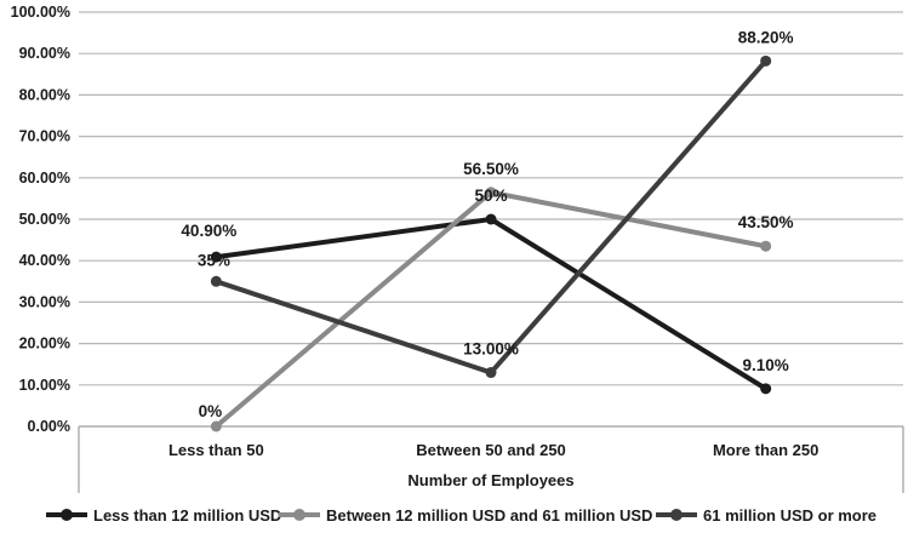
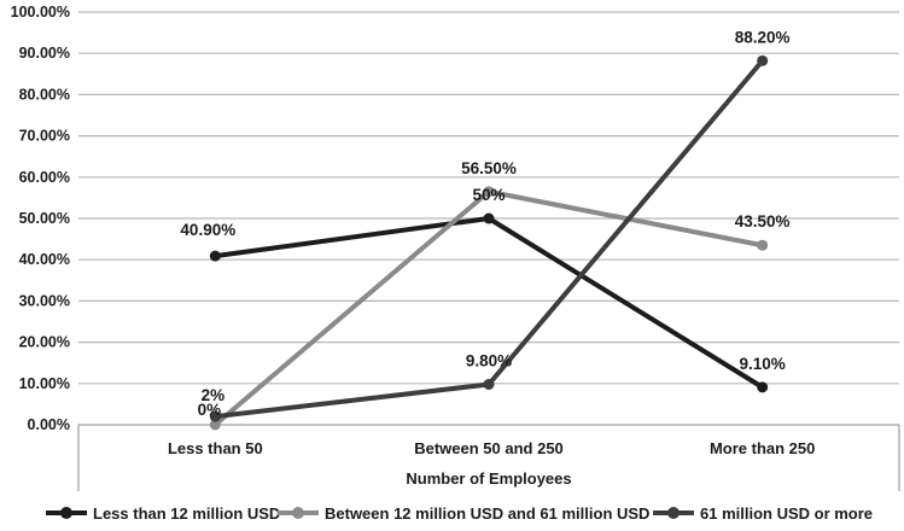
61 million USD or more/Less than 50: 35% -> 2%
61 million USD or more/Between 50 and 250: 13.00% -> 9.80%
